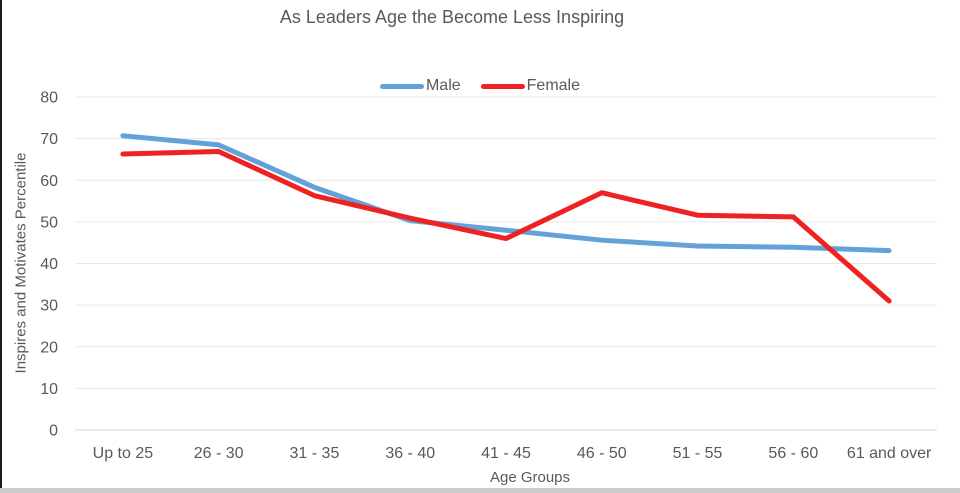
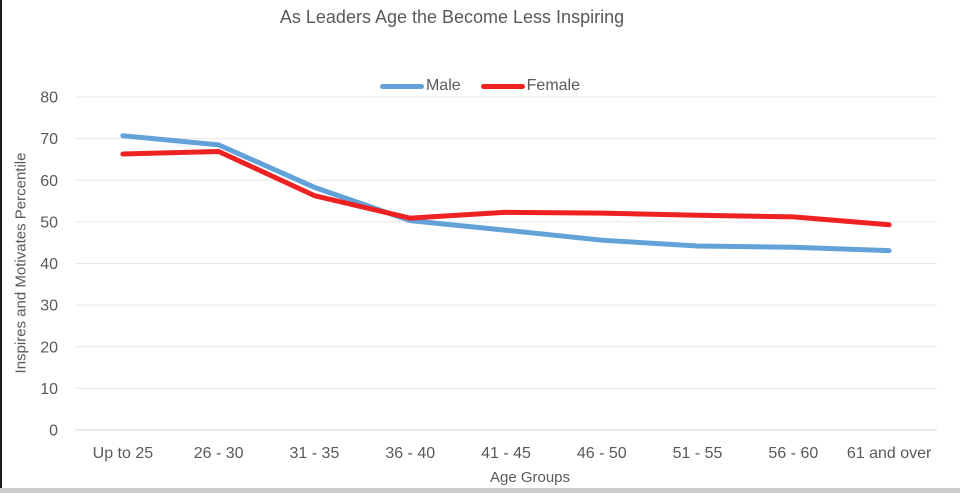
Female/41 - 45: 46 -> 52
Female/46 - 50: 57 -> 52
Female/61 and over: 31 -> 49
